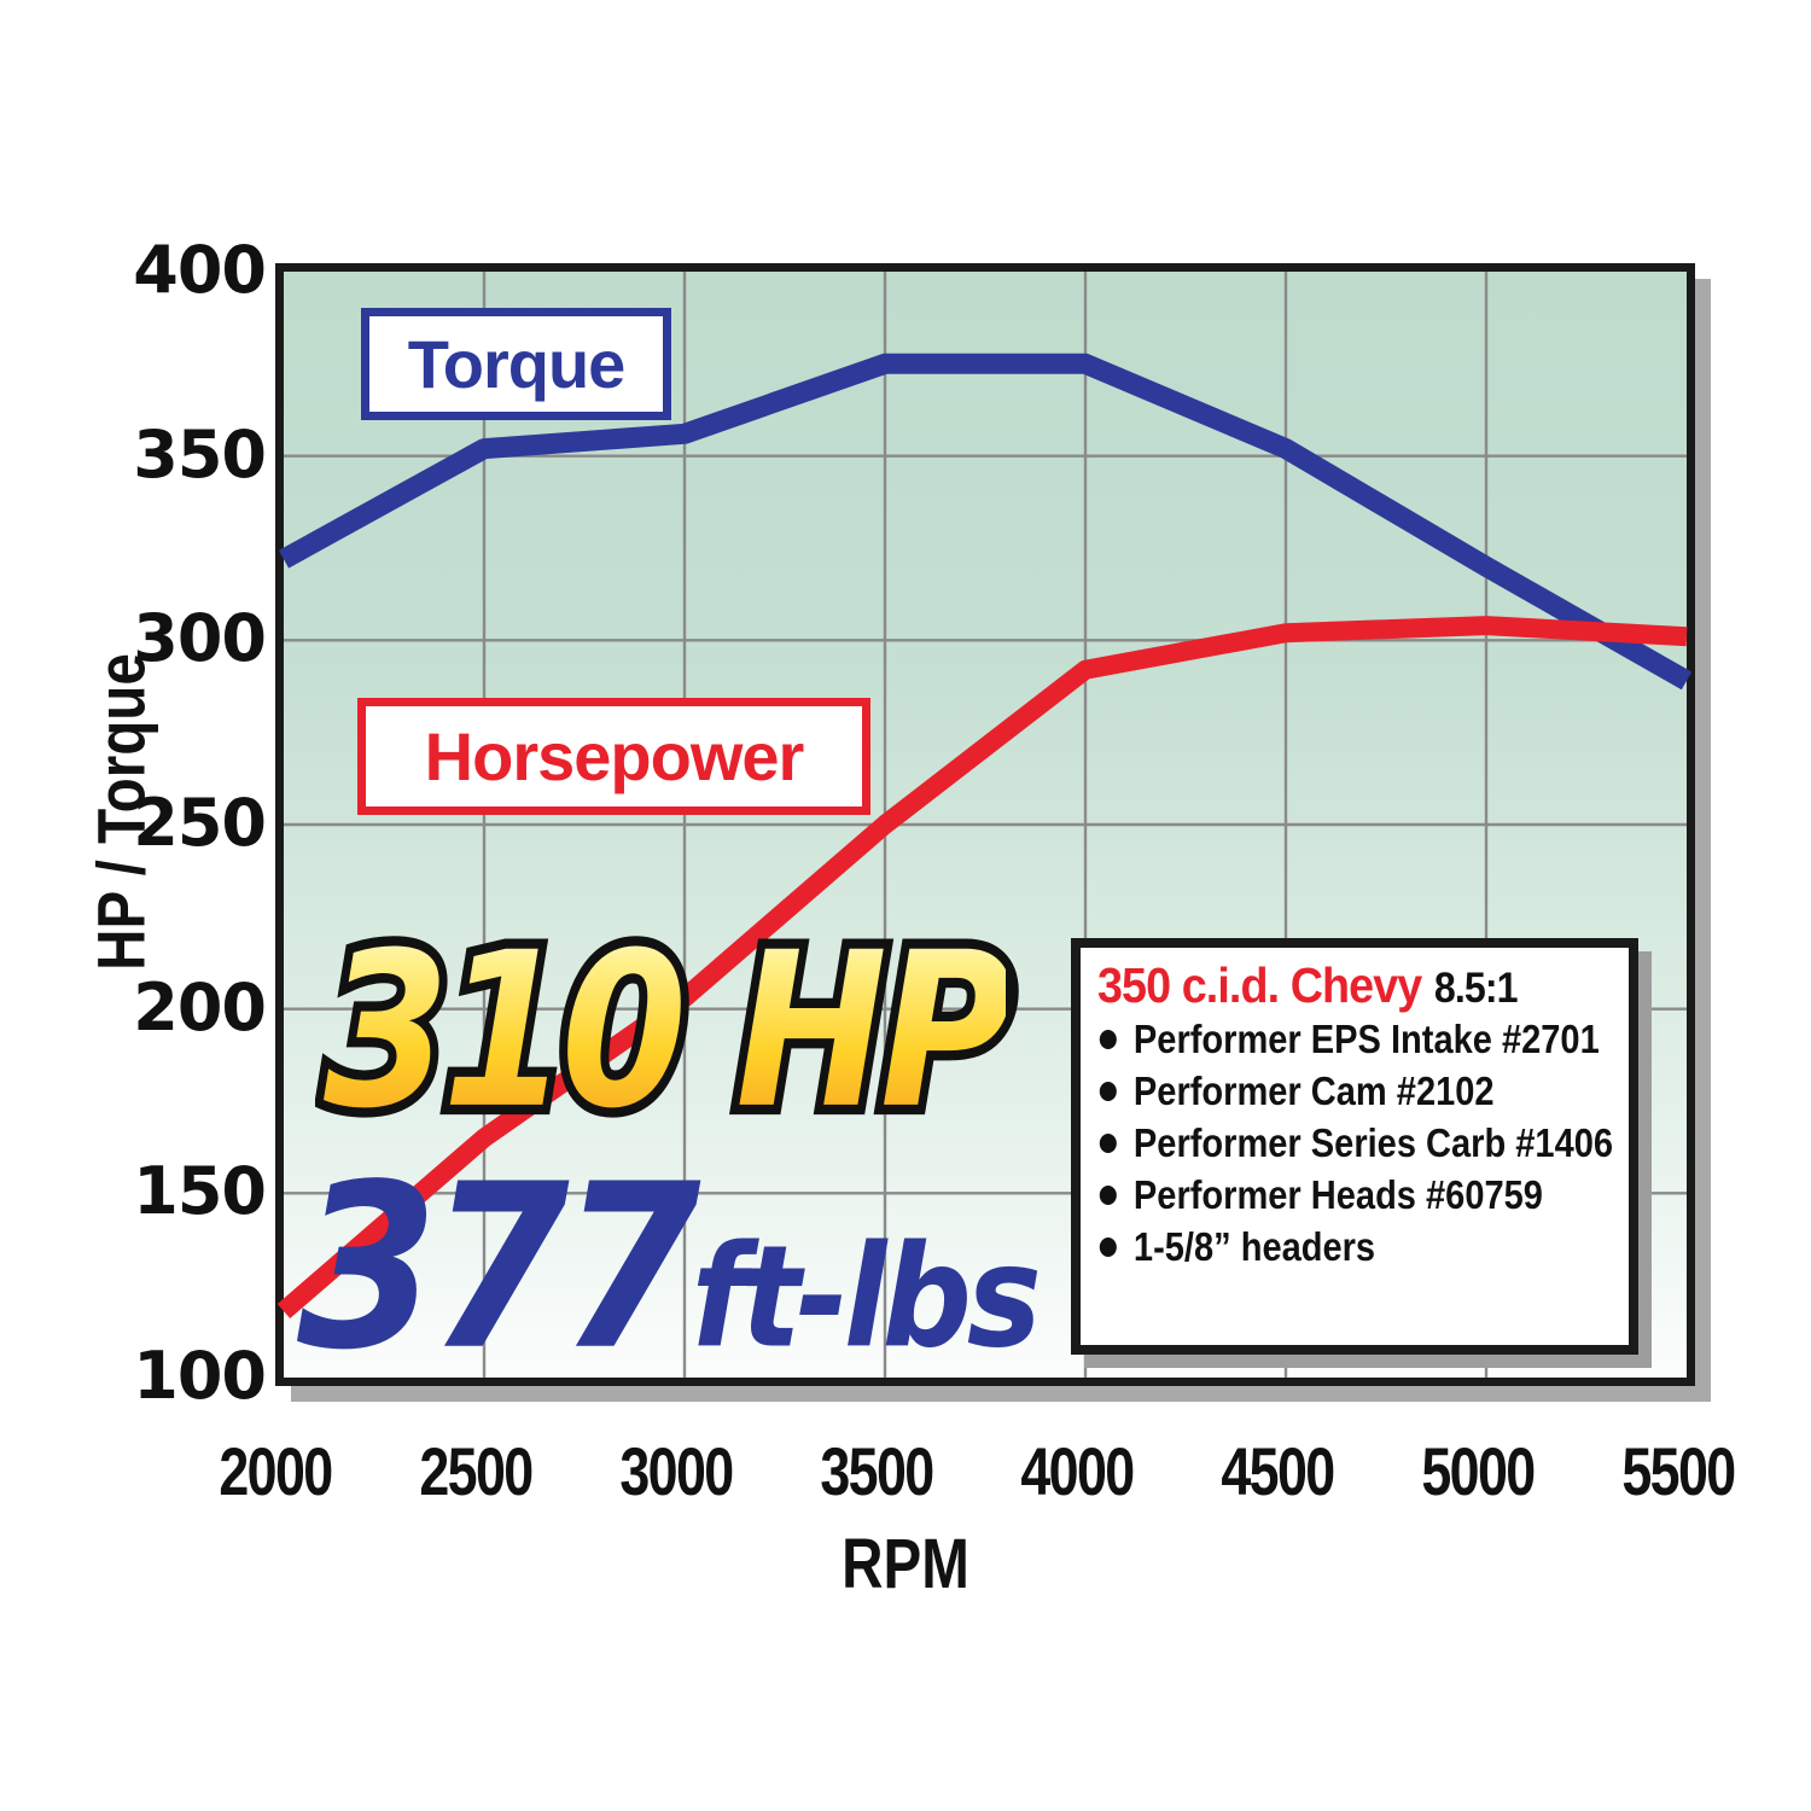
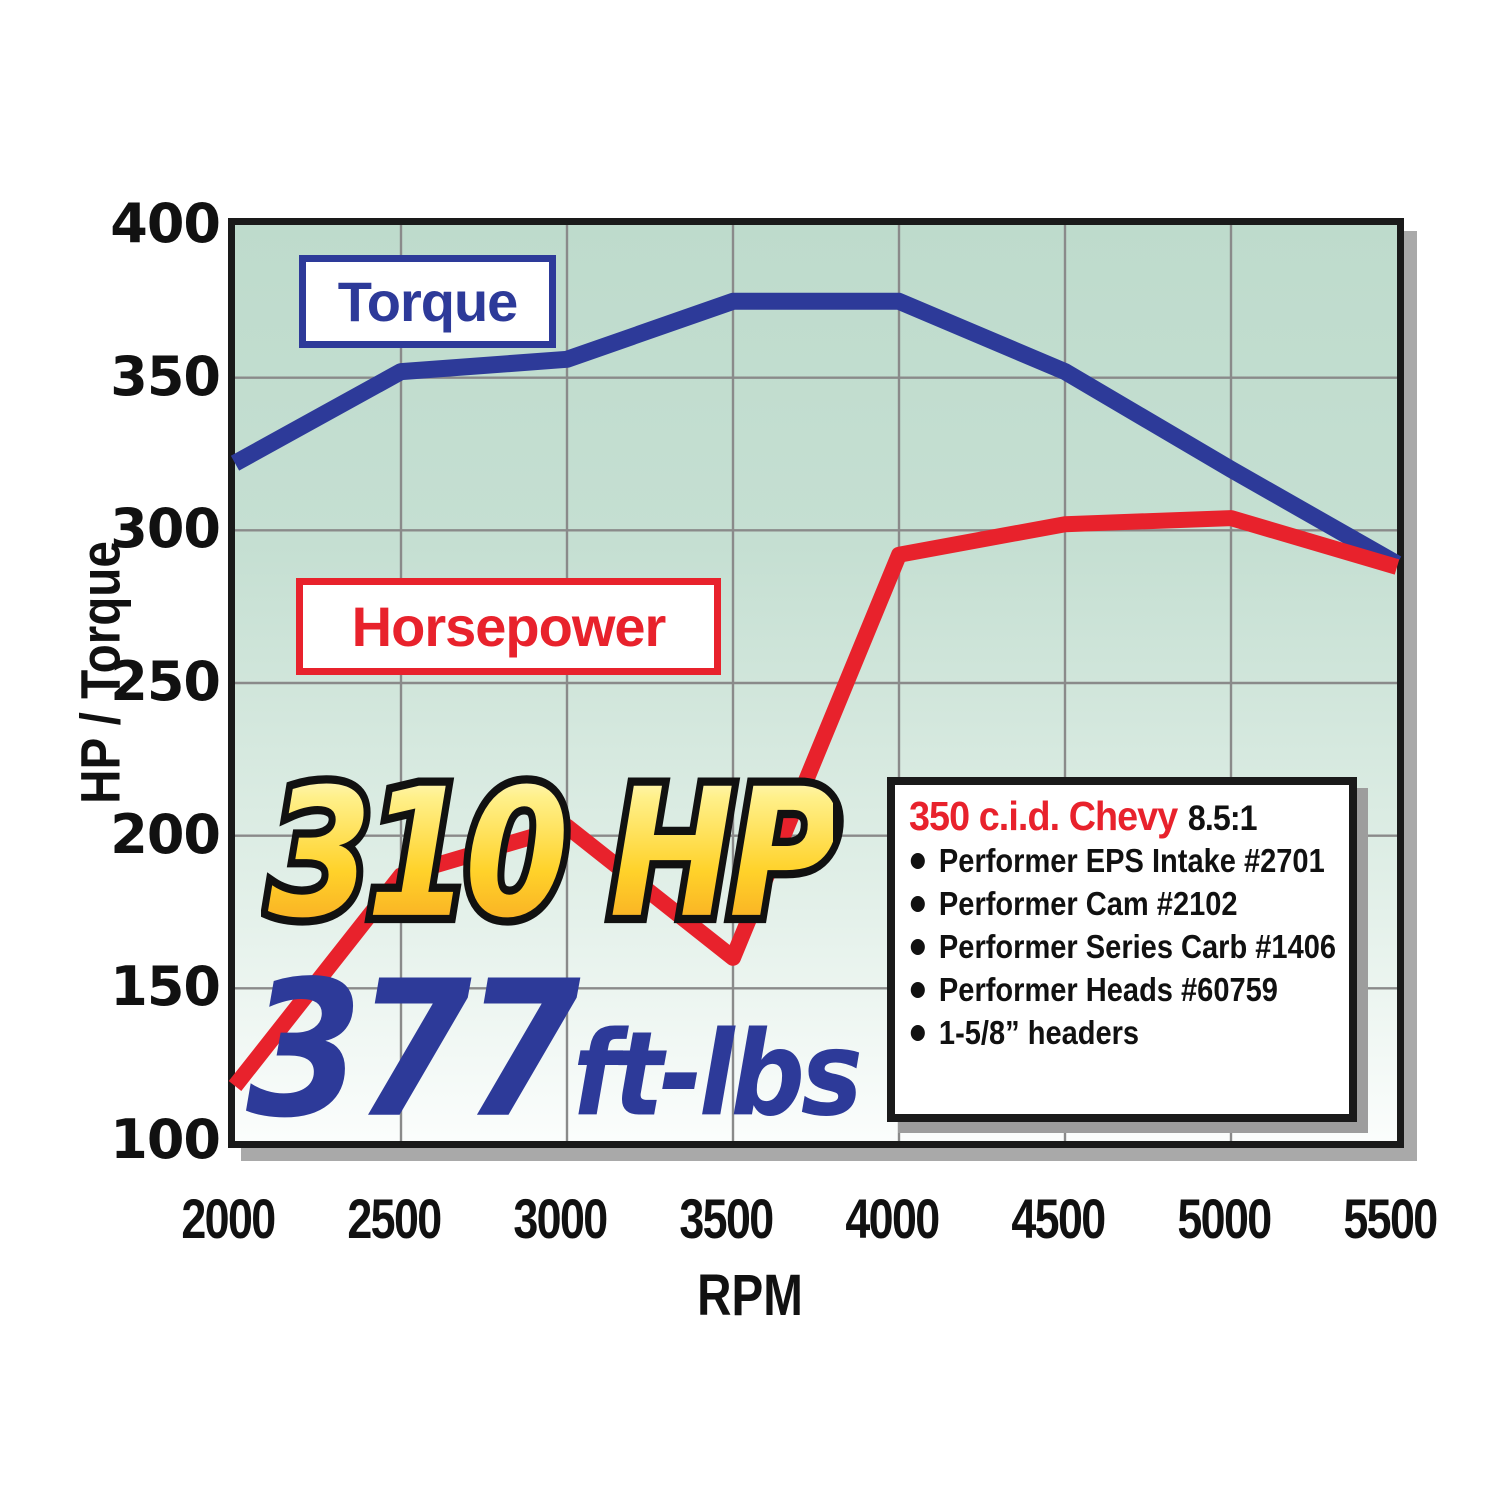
Horsepower/2500: 165 -> 187
Horsepower/3500: 250 -> 160
Horsepower/5500: 301 -> 288
